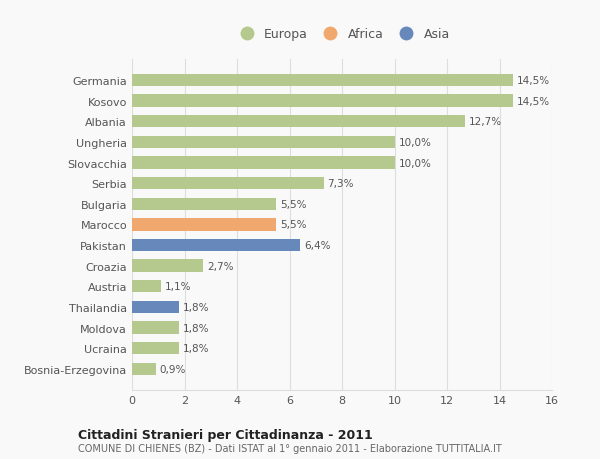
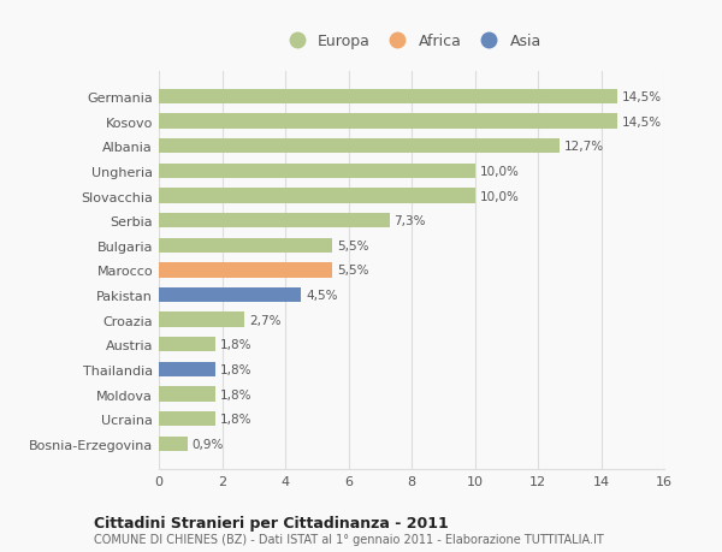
Pakistan: 6,4% -> 4,5%
Austria: 1,1% -> 1,8%
